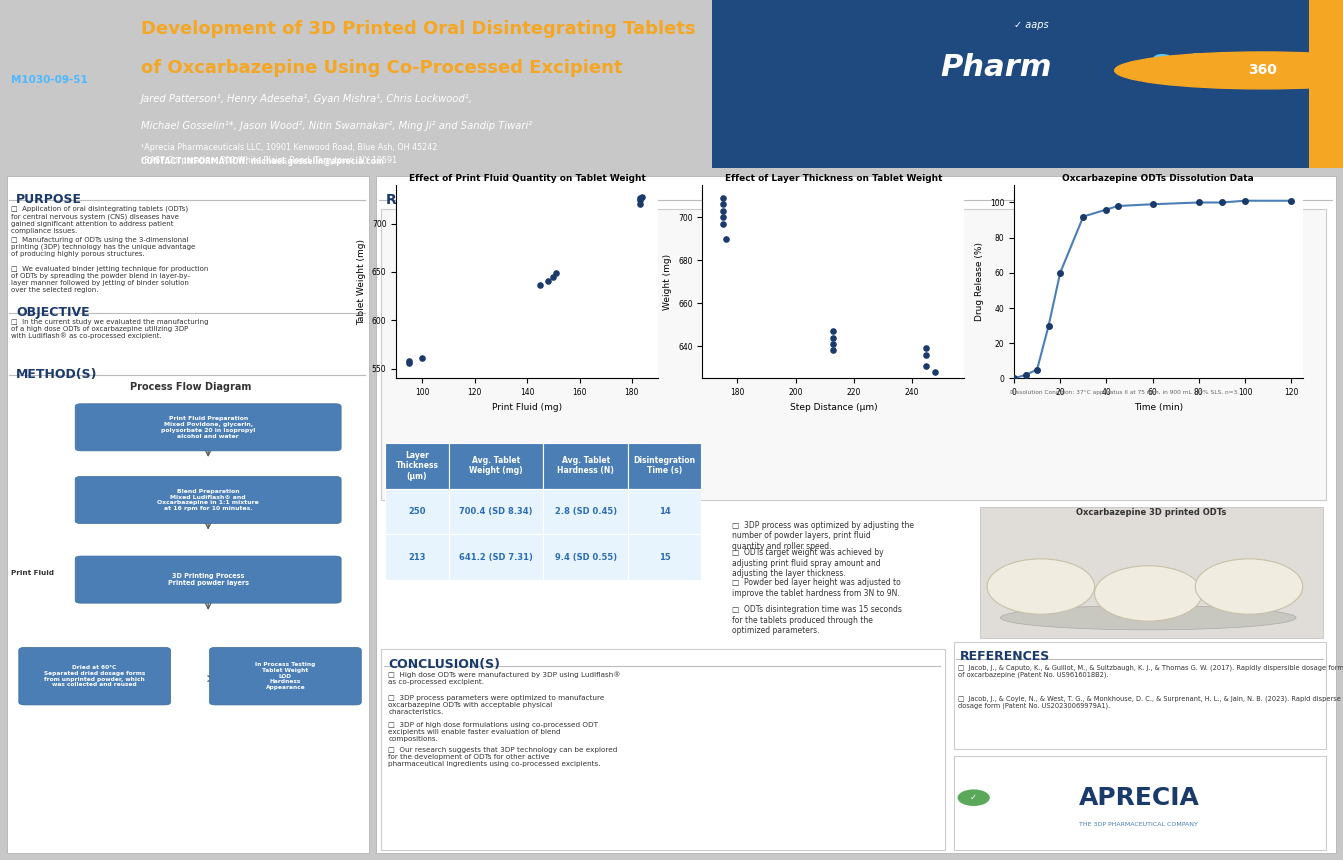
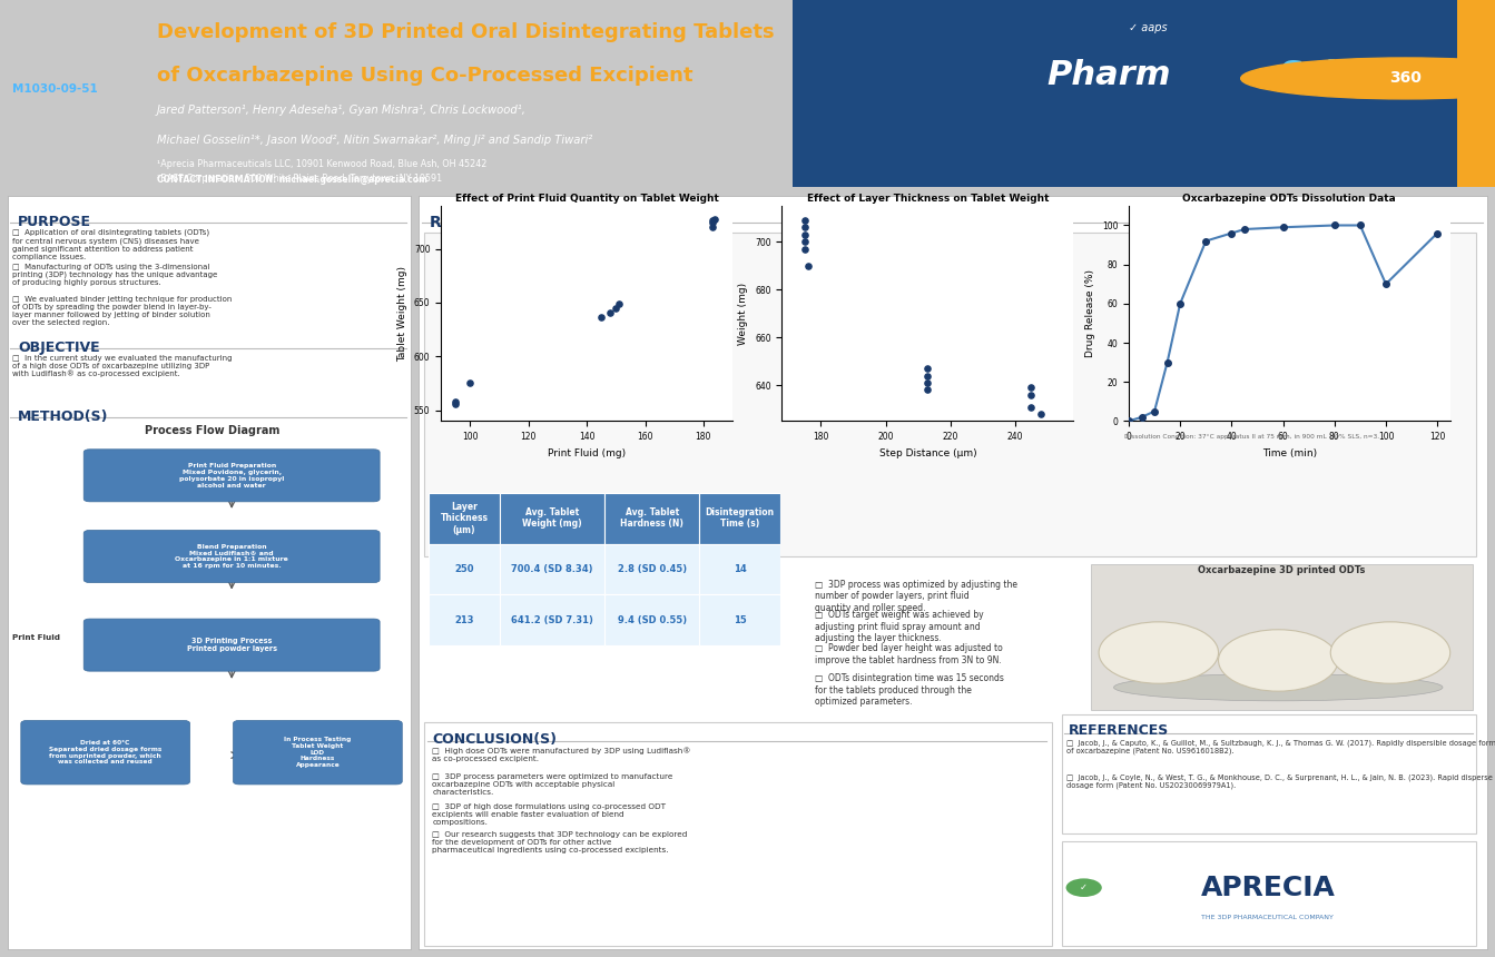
Effect of Print Fluid Quantity on Tablet Weight/100: 561 -> 576
Oxcarbazepine ODTs Dissolution Data/100: 101 -> 70
Oxcarbazepine ODTs Dissolution Data/120: 101 -> 96
